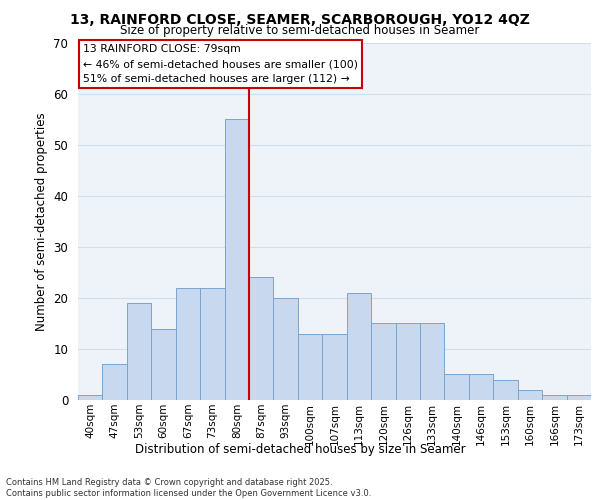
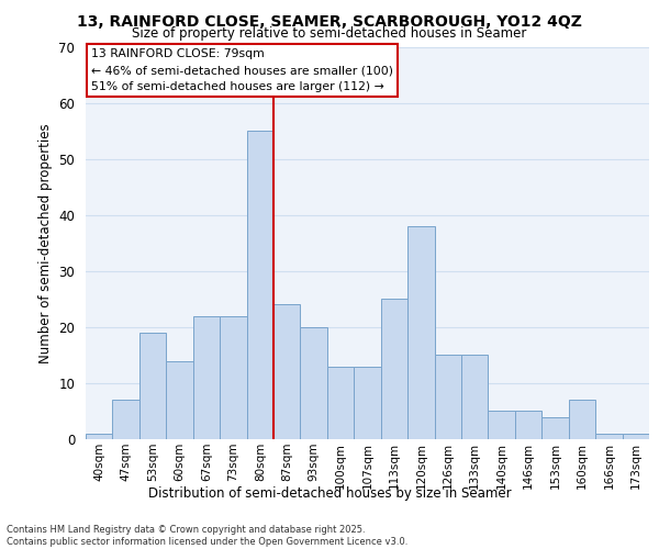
113sqm: 21 -> 25
120sqm: 15 -> 38
160sqm: 2 -> 7
